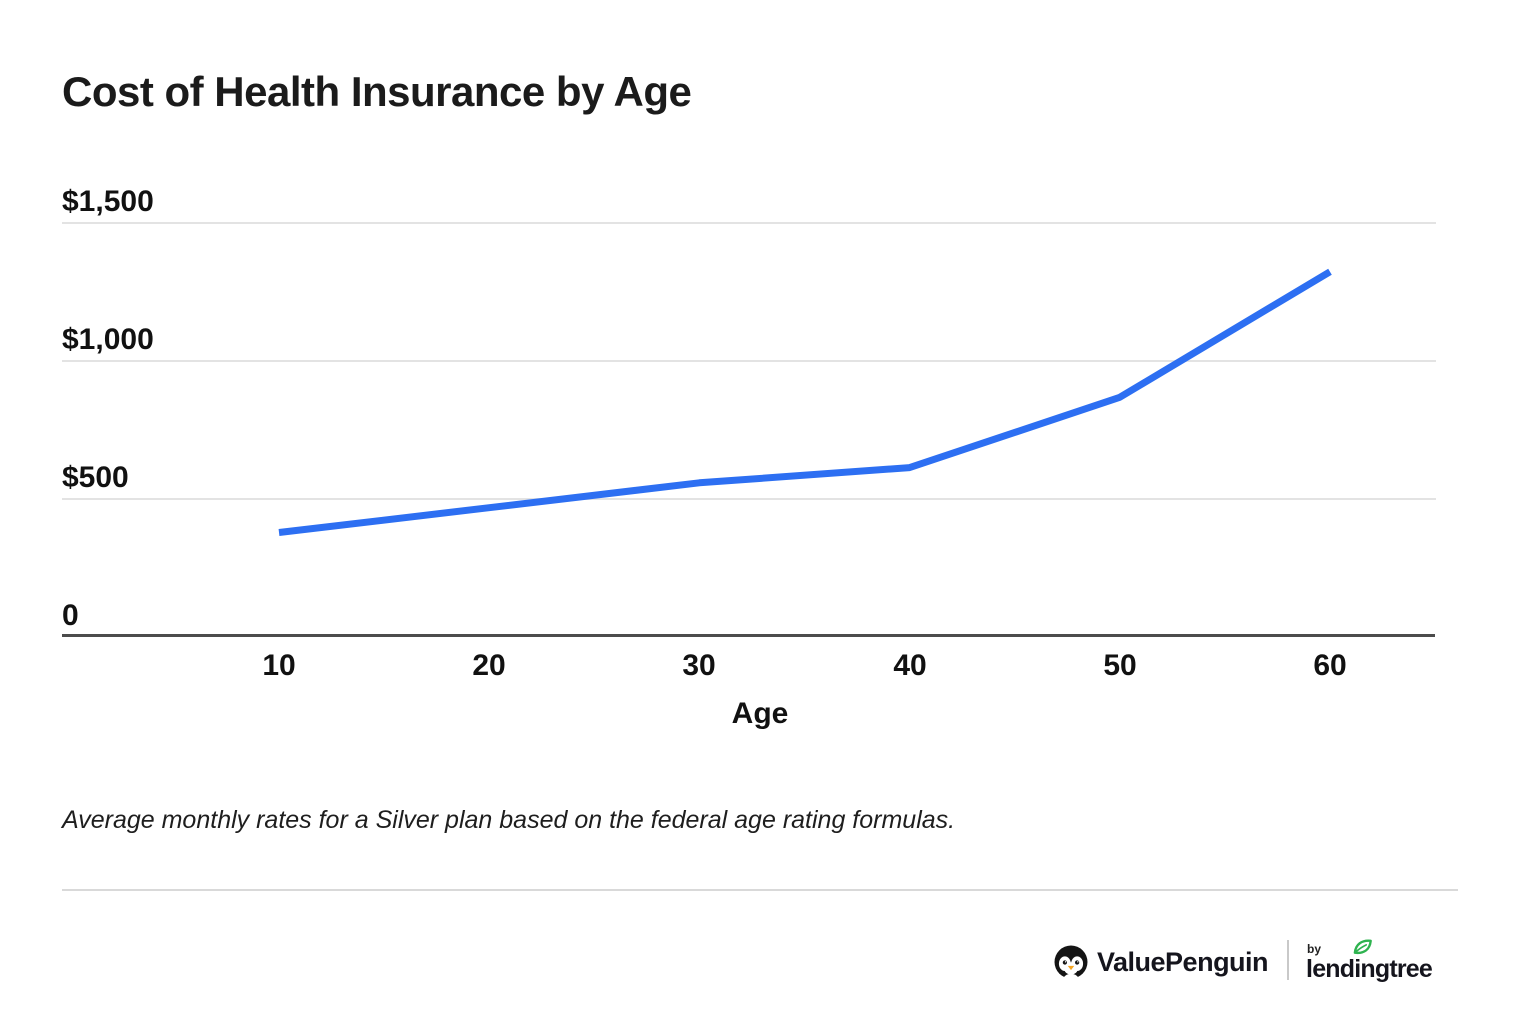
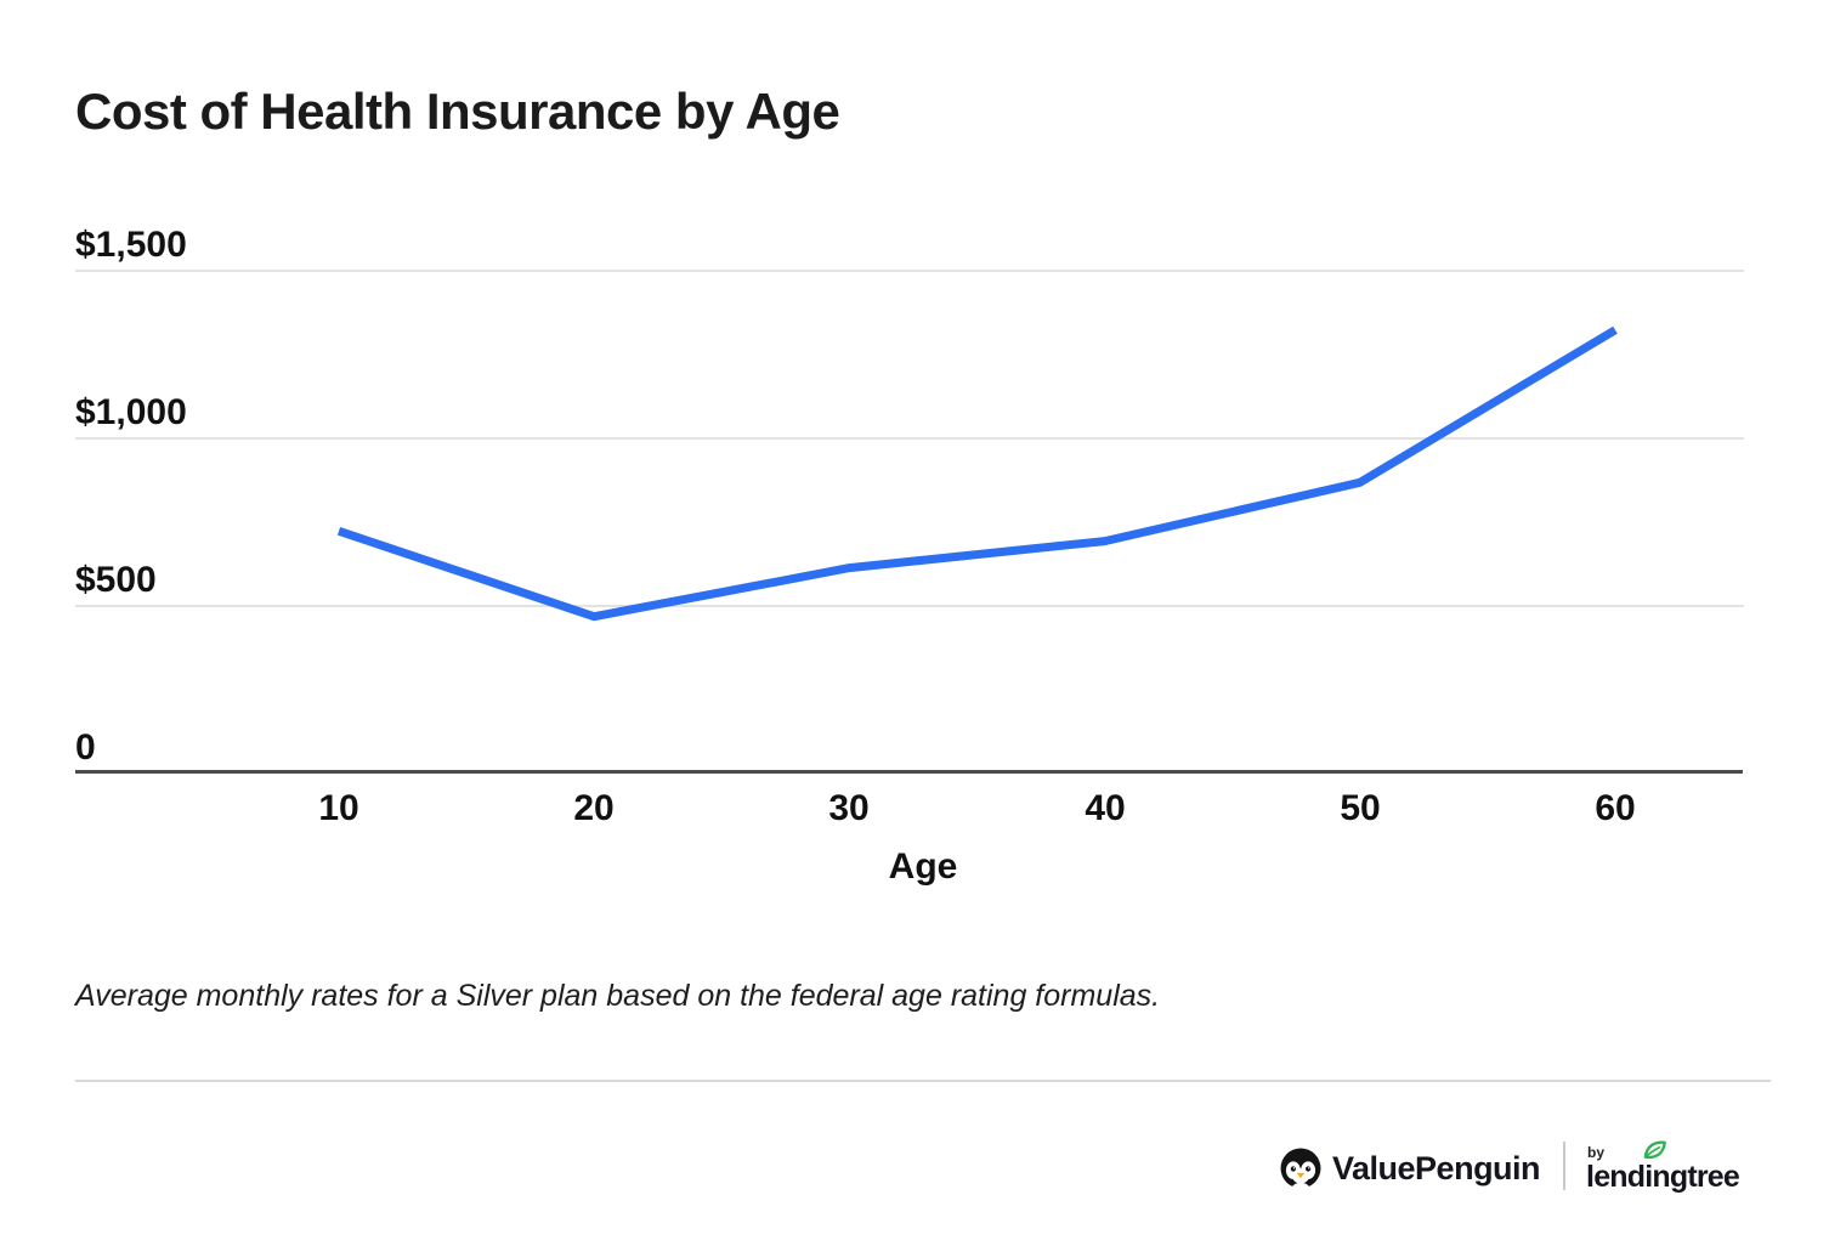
10: $380 -> $720
30: $560 -> $610
40: $610 -> $690
